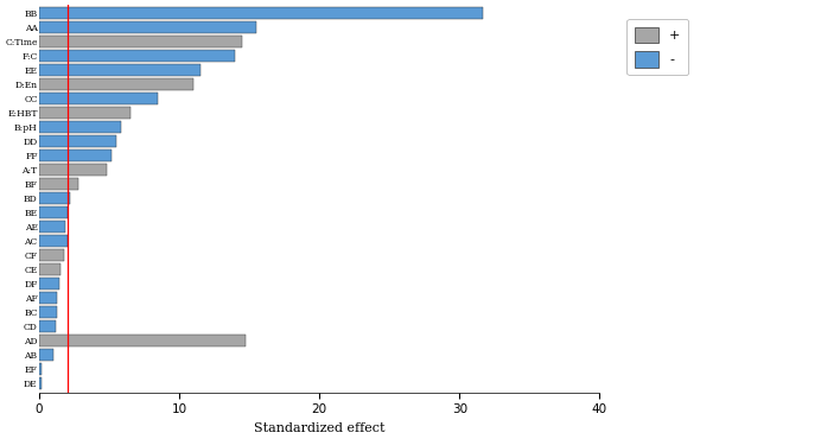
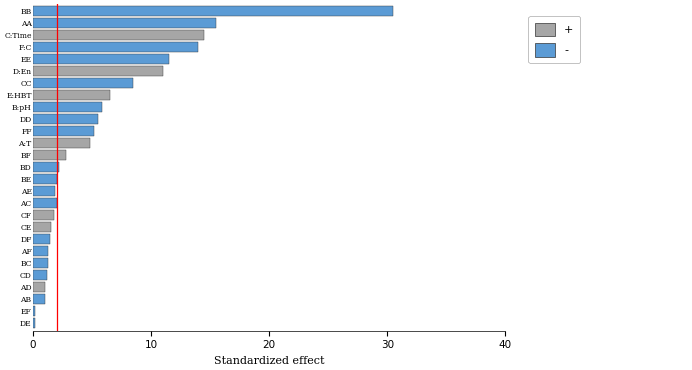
BB: 31.7 -> 30.5
AD: 14.7 -> 1.0
